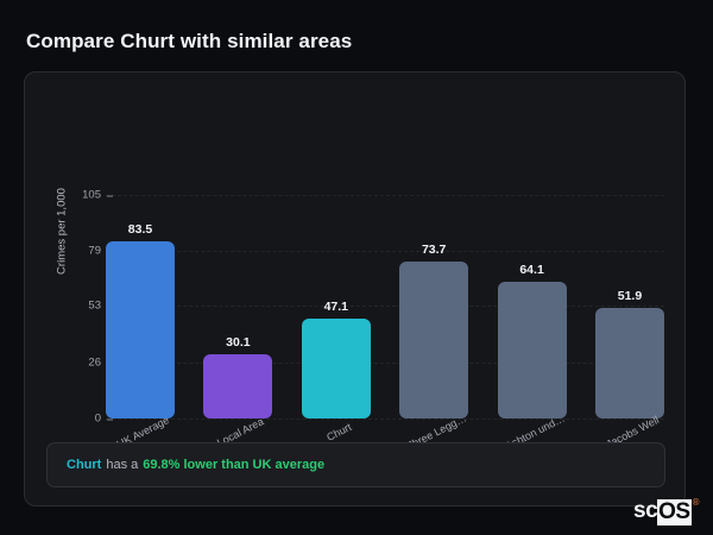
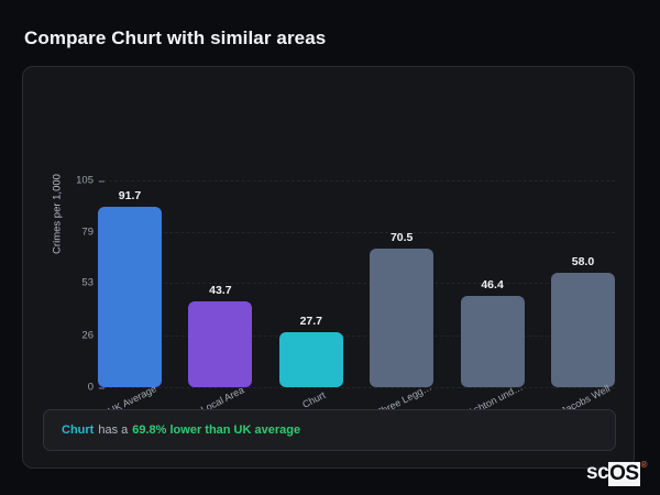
UK Average: 83.5 -> 91.7
Local Area: 30.1 -> 43.7
Churt: 47.1 -> 27.7
Three Legg…: 73.7 -> 70.5
Ashton und…: 64.1 -> 46.4
Jacobs Well: 51.9 -> 58.0
